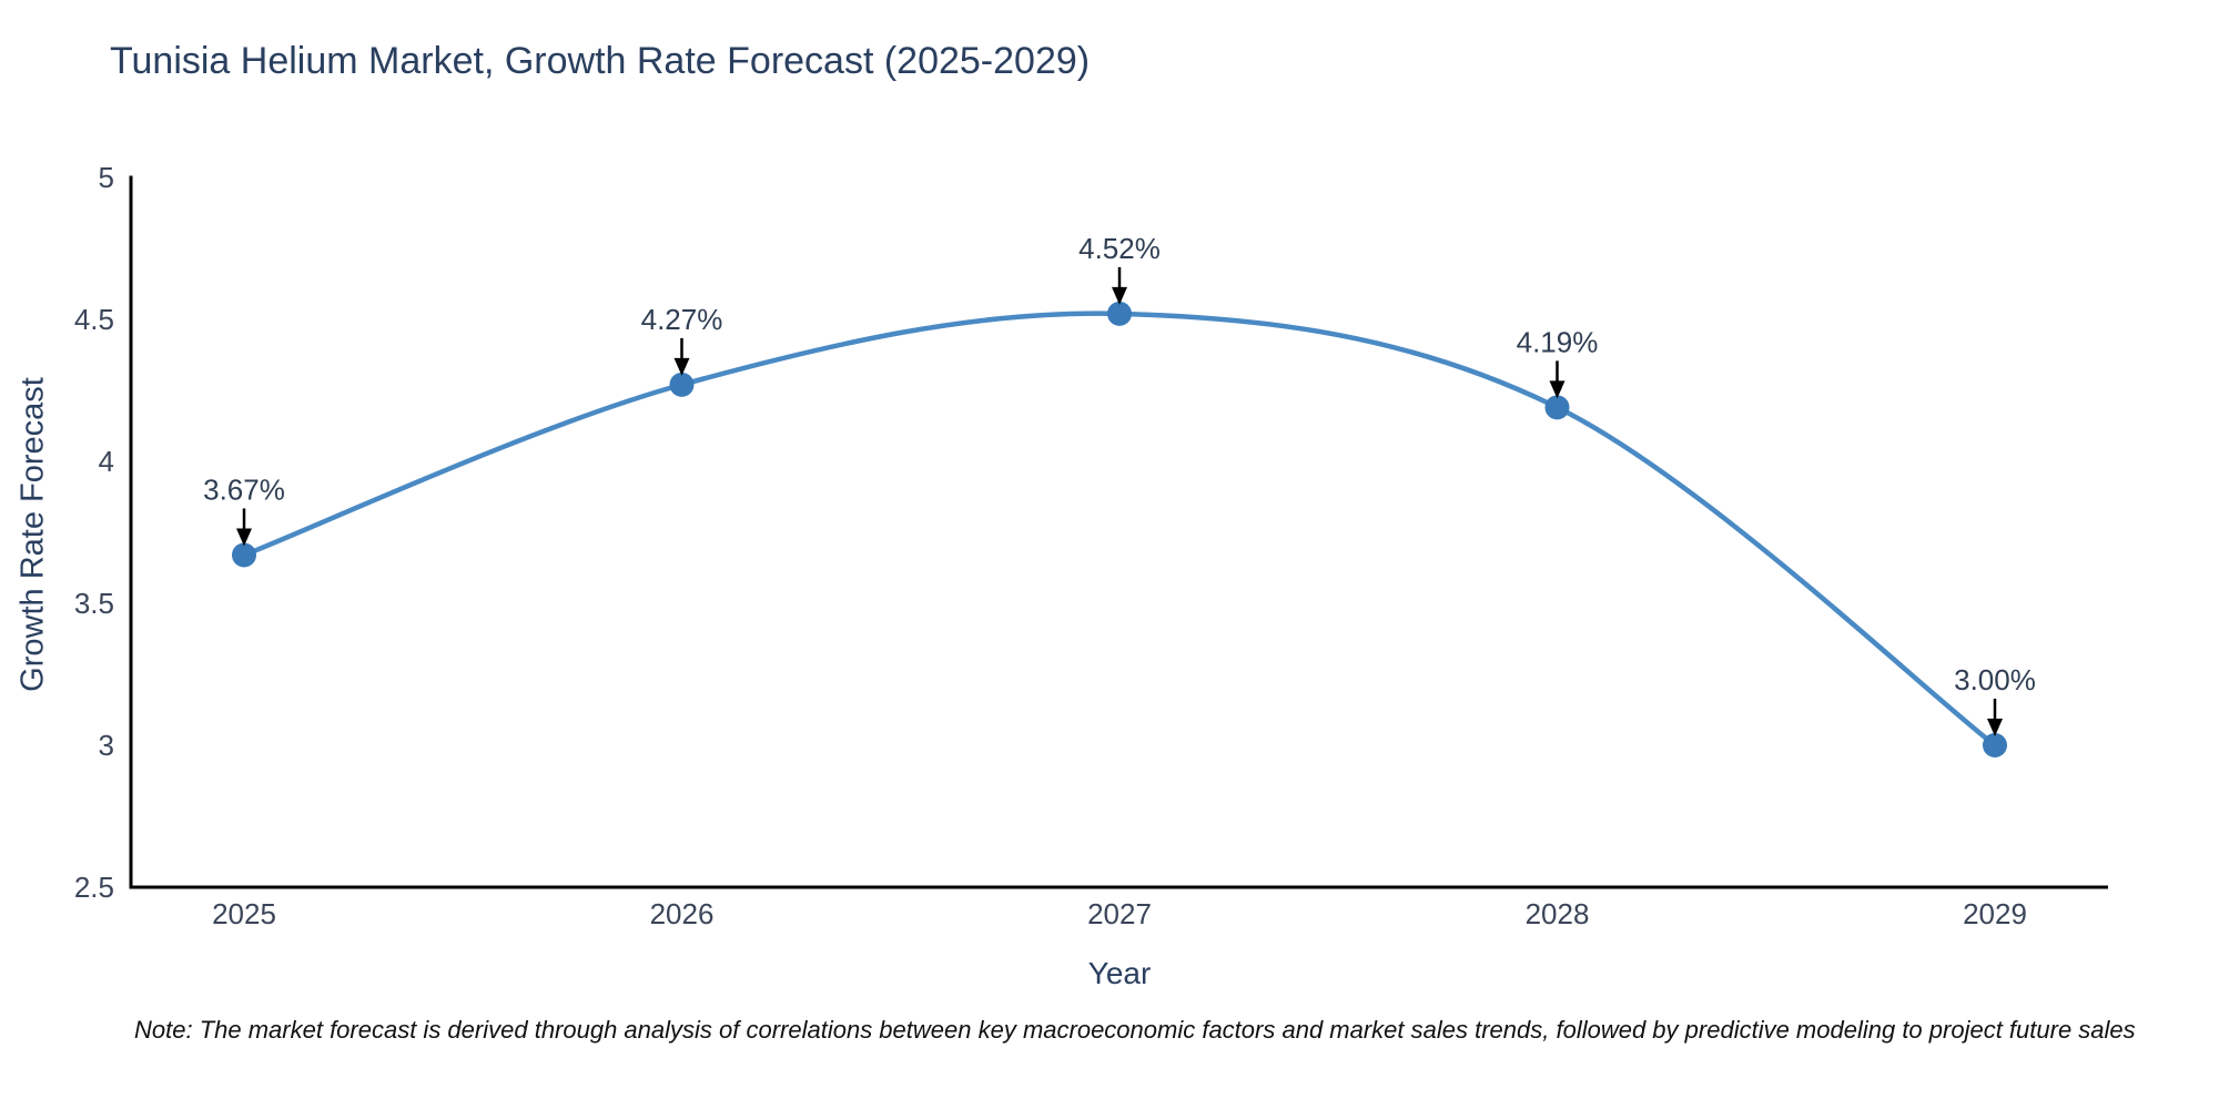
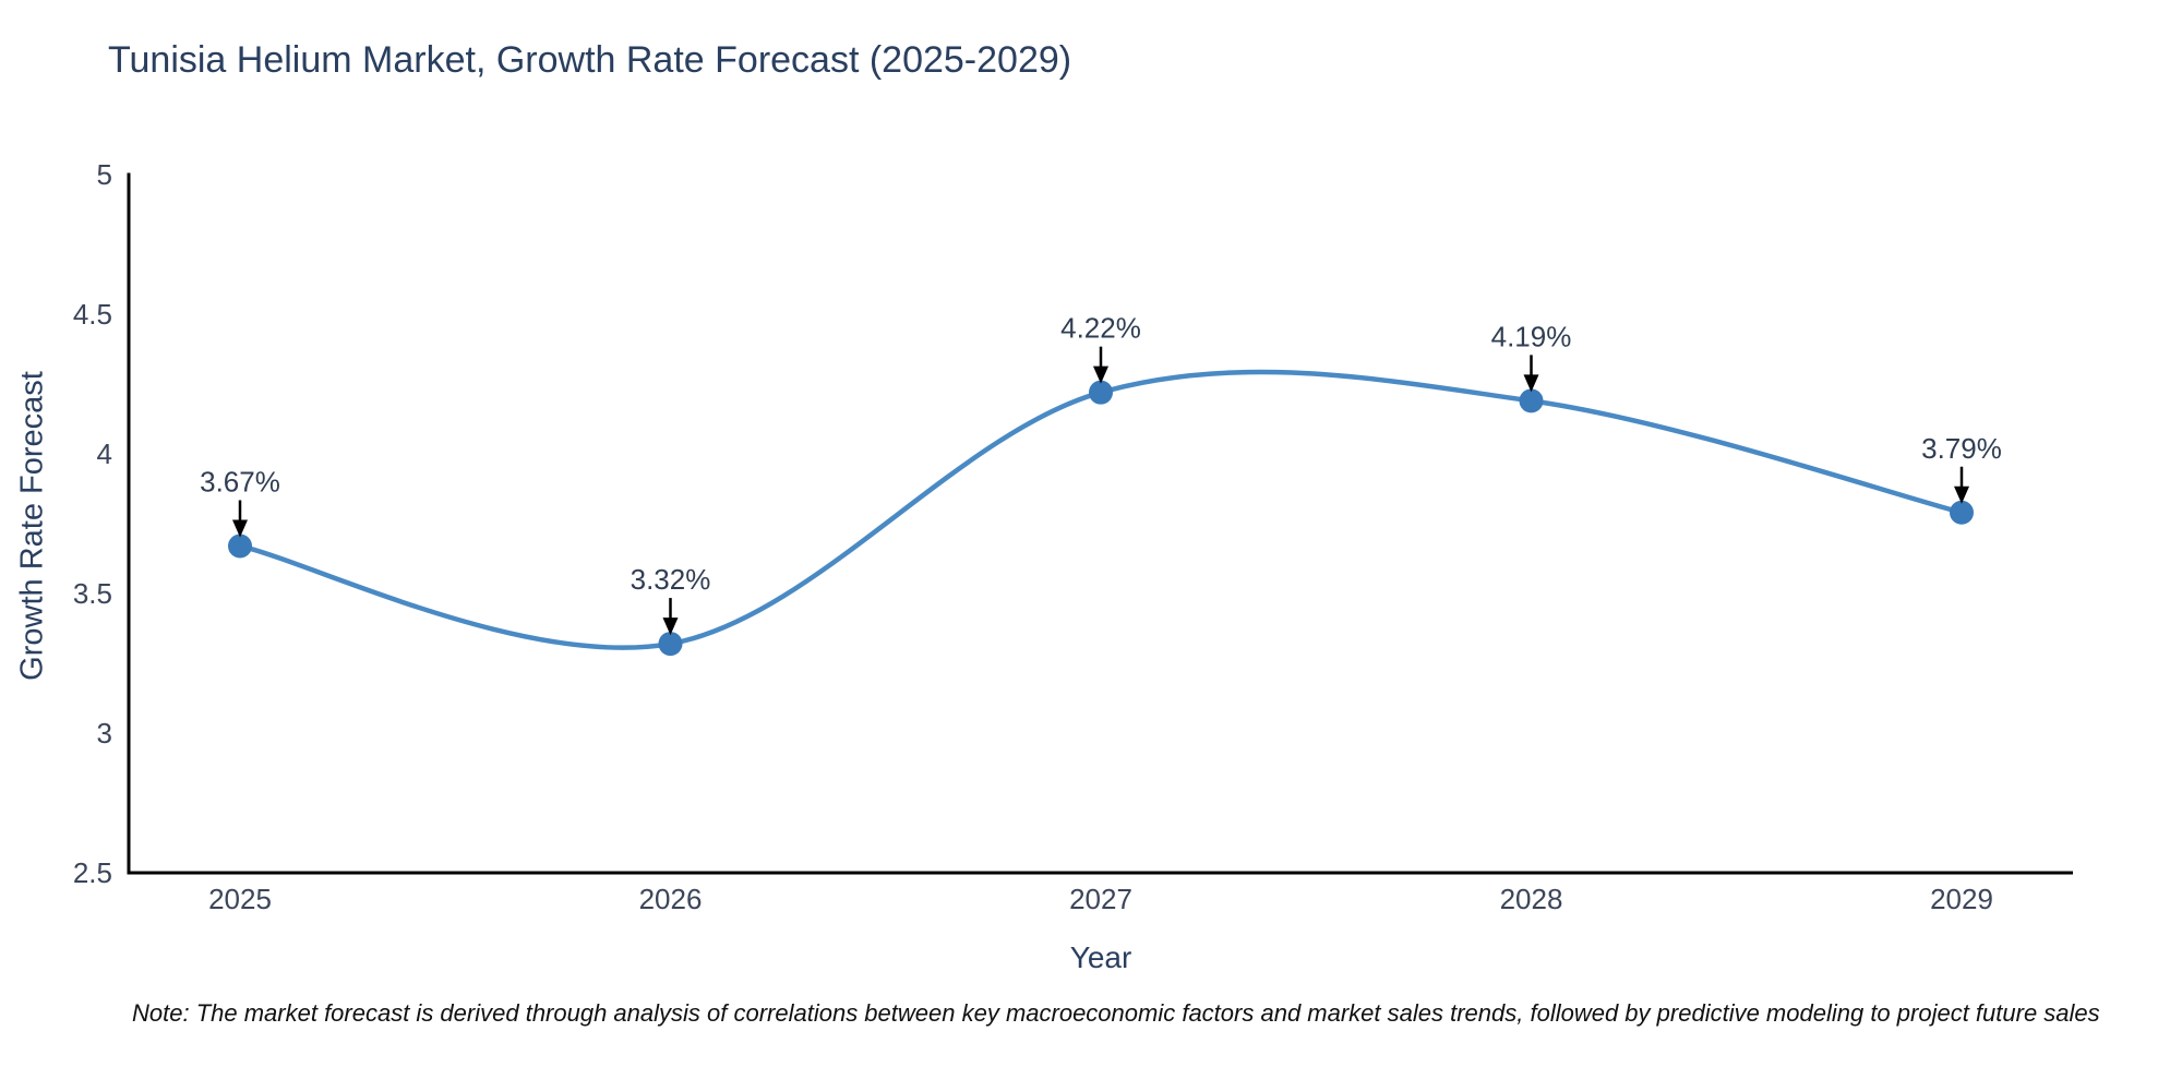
2026: 4.27% -> 3.32%
2027: 4.52% -> 4.22%
2029: 3.00% -> 3.79%
